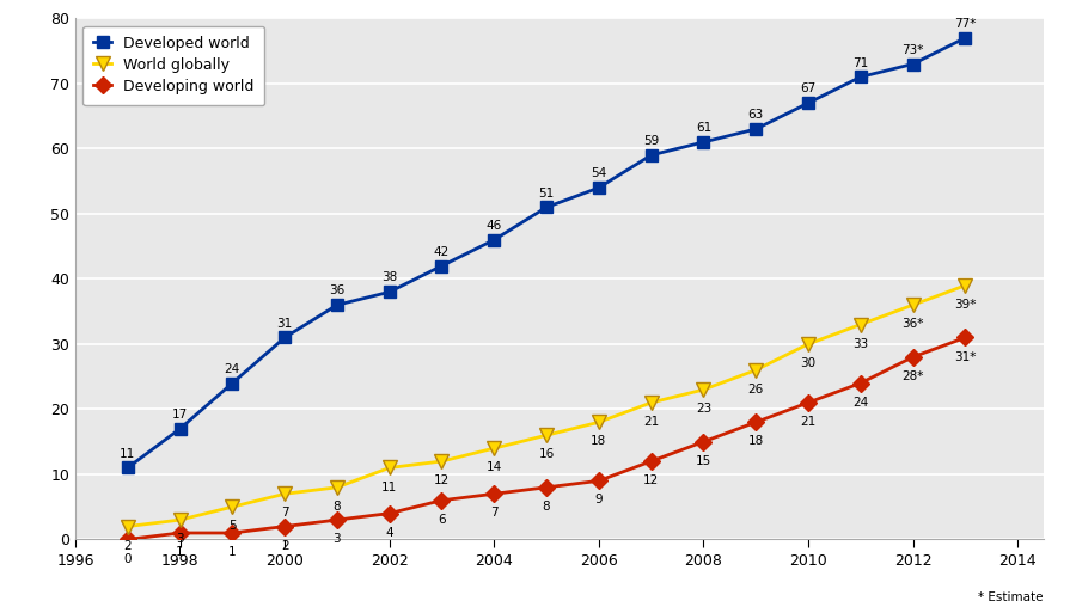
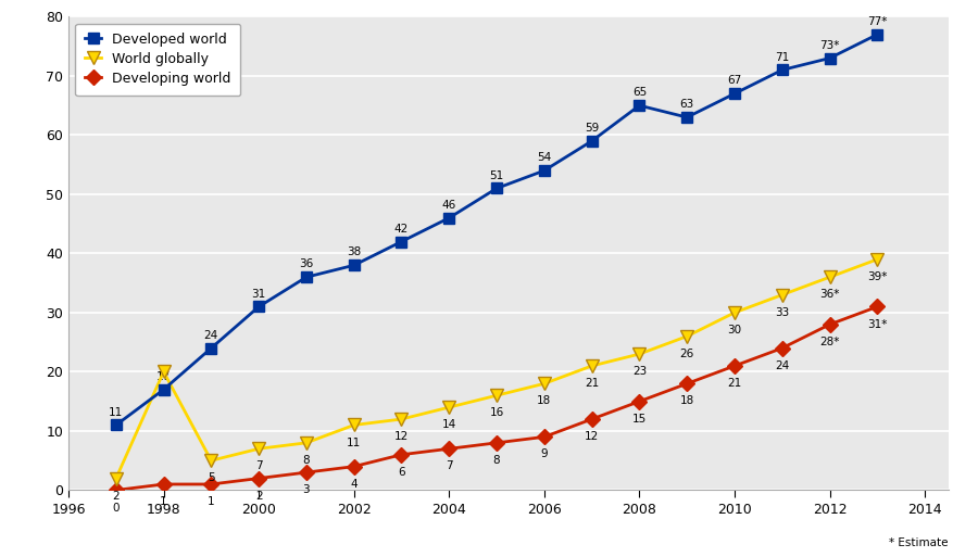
World globally/1998: 3 -> 20
Developed world/2008: 61 -> 65
